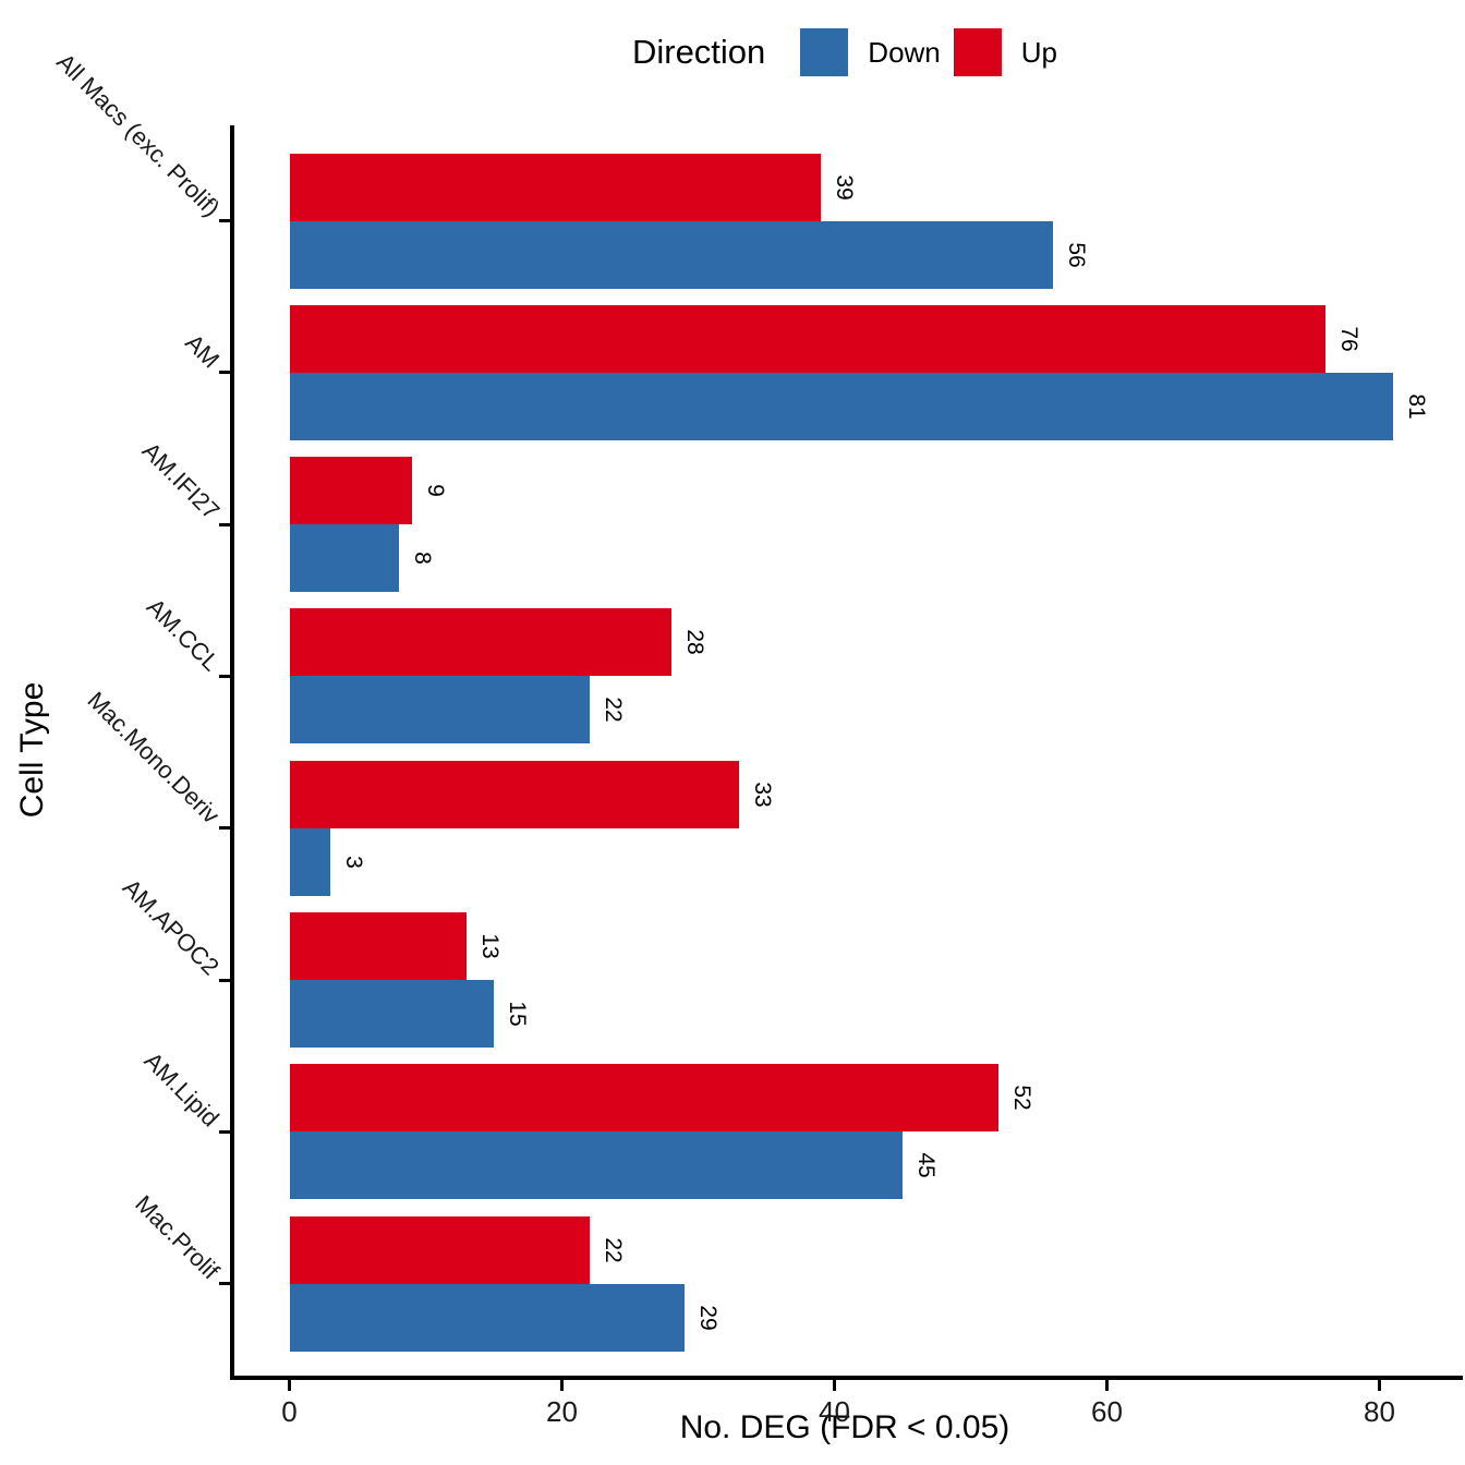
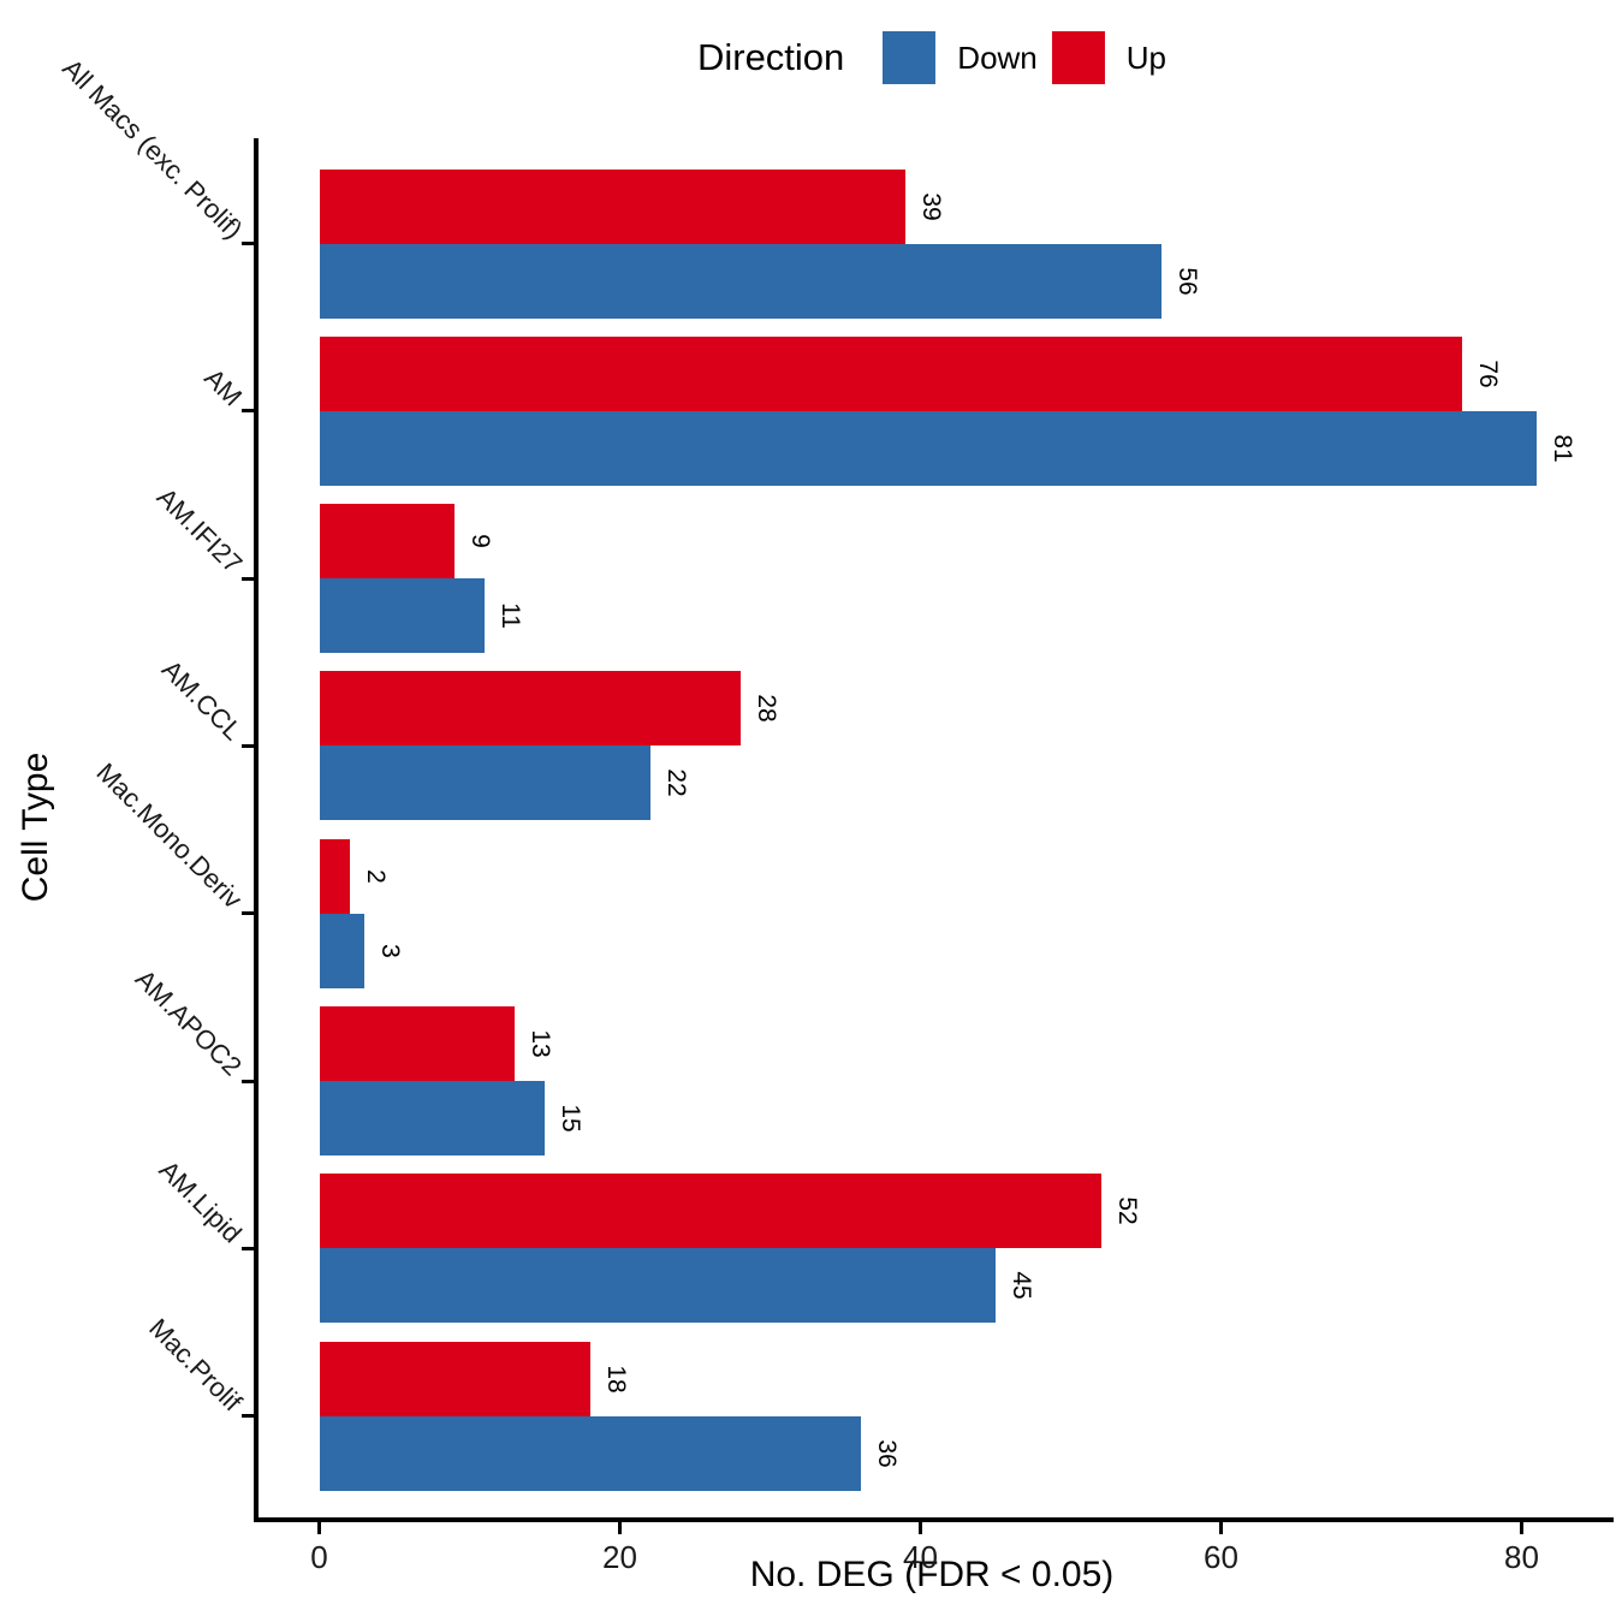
Down/AM.IFI27: 8 -> 11
Up/Mac.Mono.Deriv: 33 -> 2
Up/Mac.Prolif: 22 -> 18
Down/Mac.Prolif: 29 -> 36
